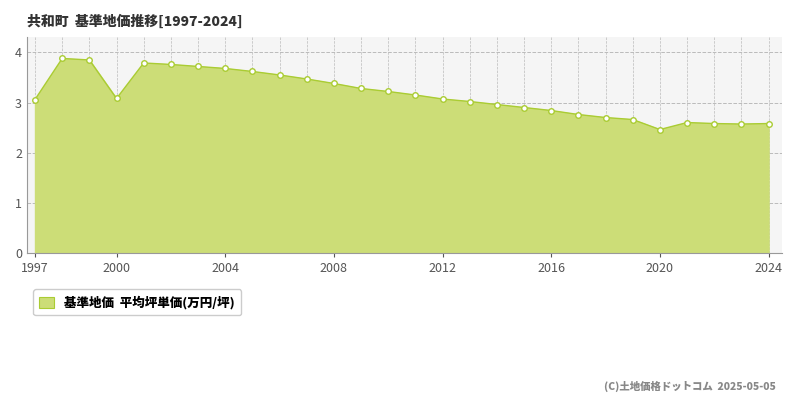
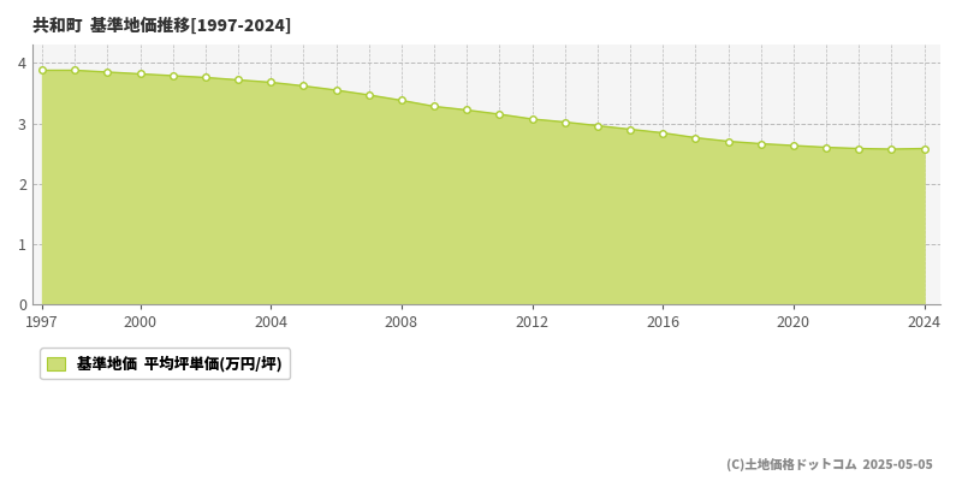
1997: 3.06 -> 3.88
2000: 3.08 -> 3.82
2020: 2.46 -> 2.63
